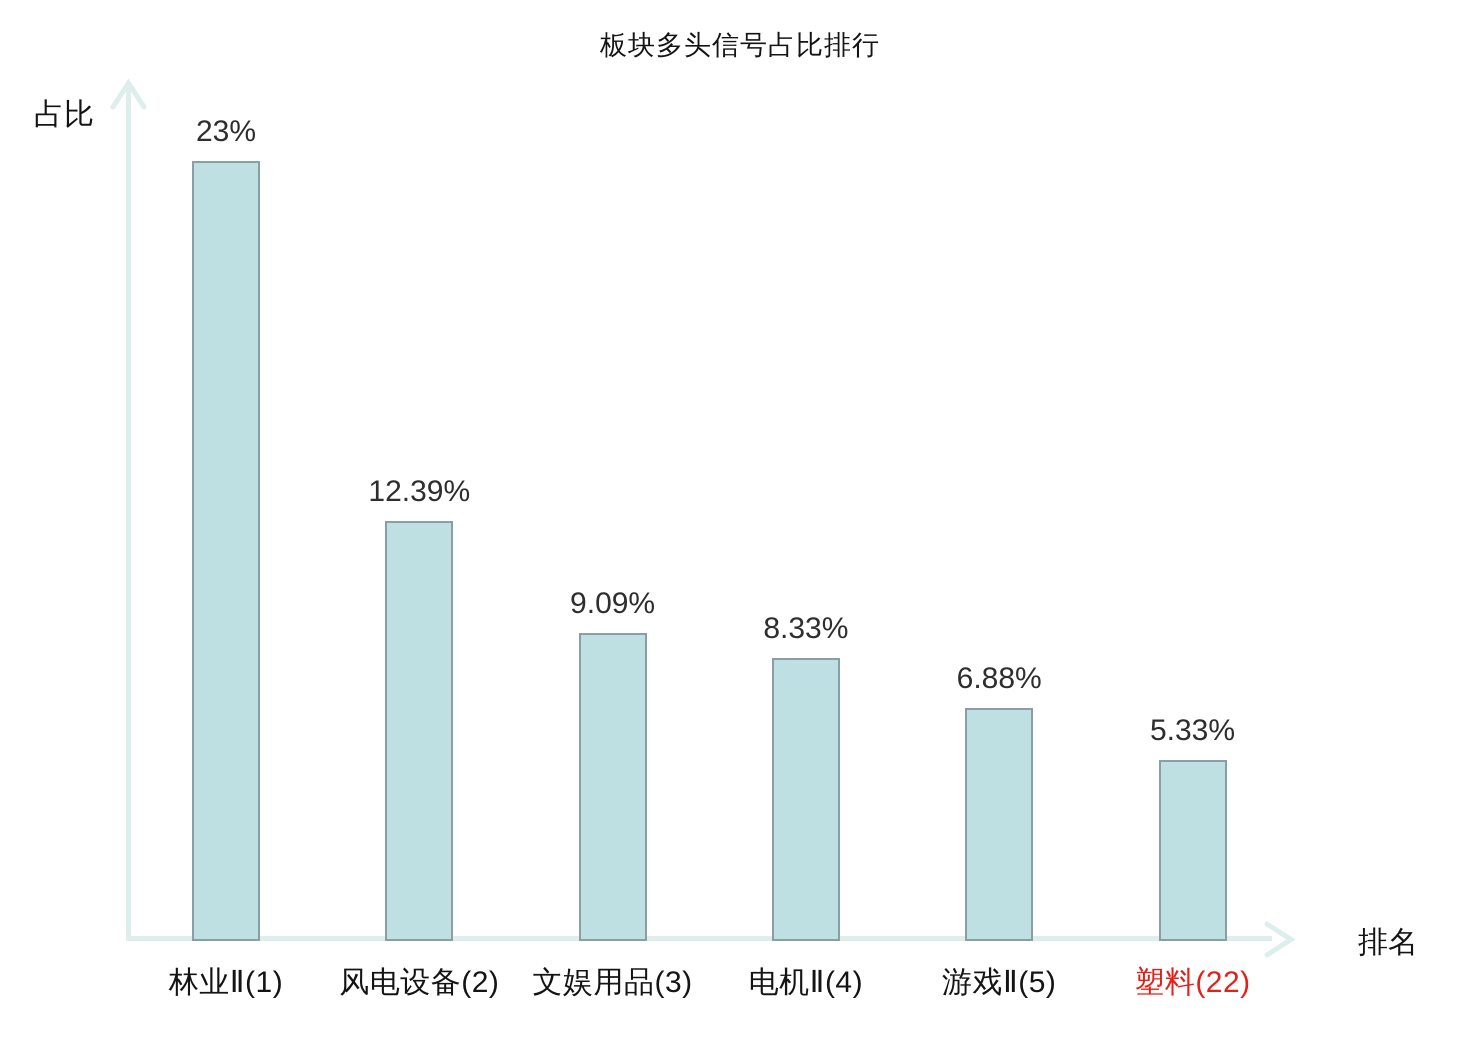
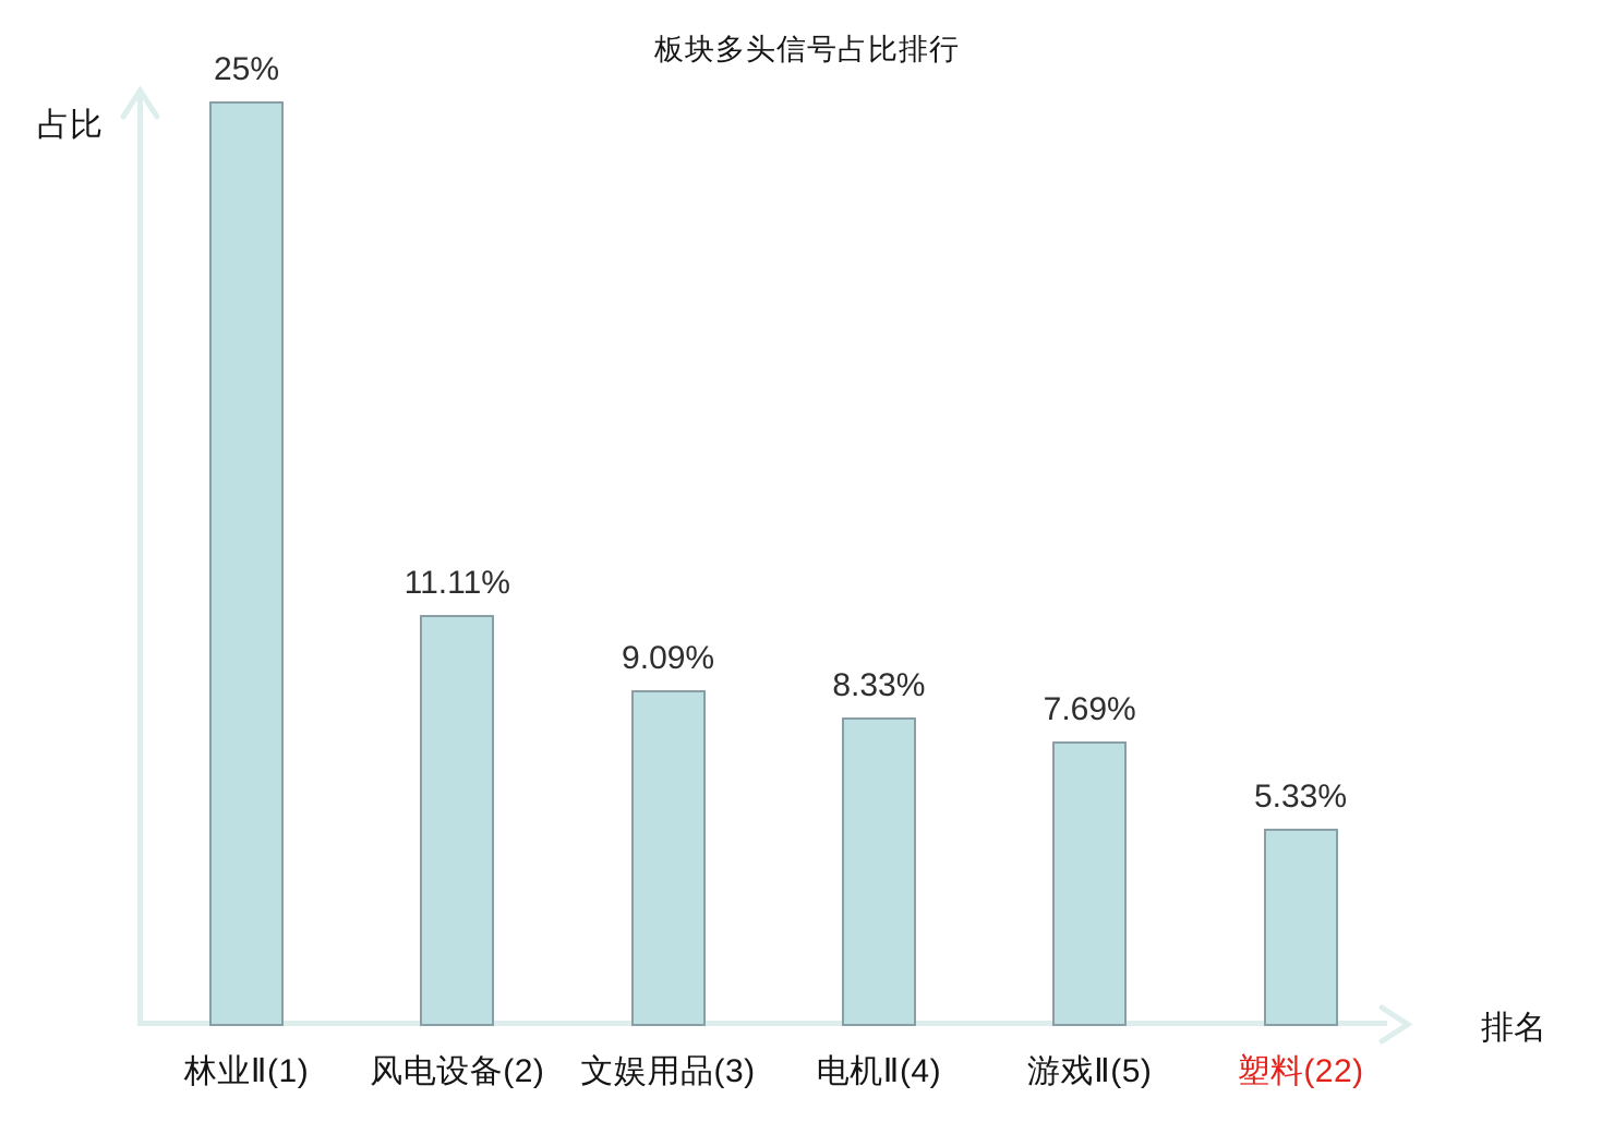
林业Ⅱ(1): 23% -> 25%
风电设备(2): 12.39% -> 11.11%
游戏Ⅱ(5): 6.88% -> 7.69%
